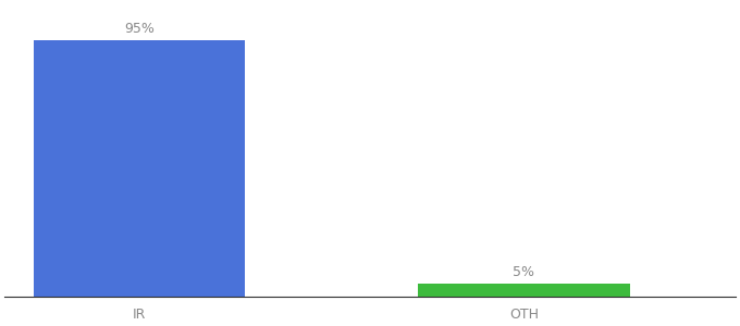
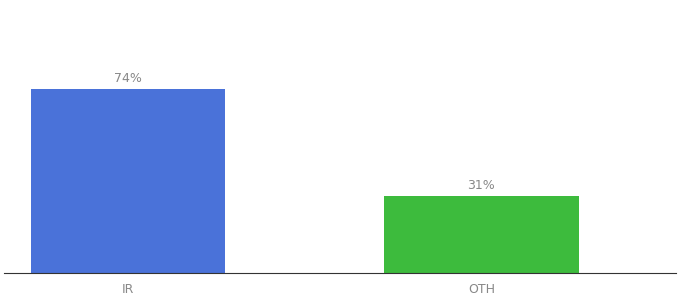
IR: 95% -> 74%
OTH: 5% -> 31%
